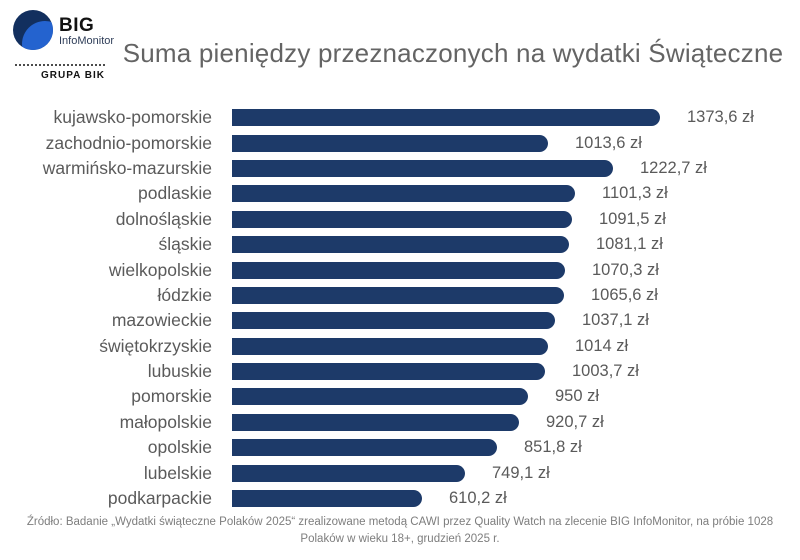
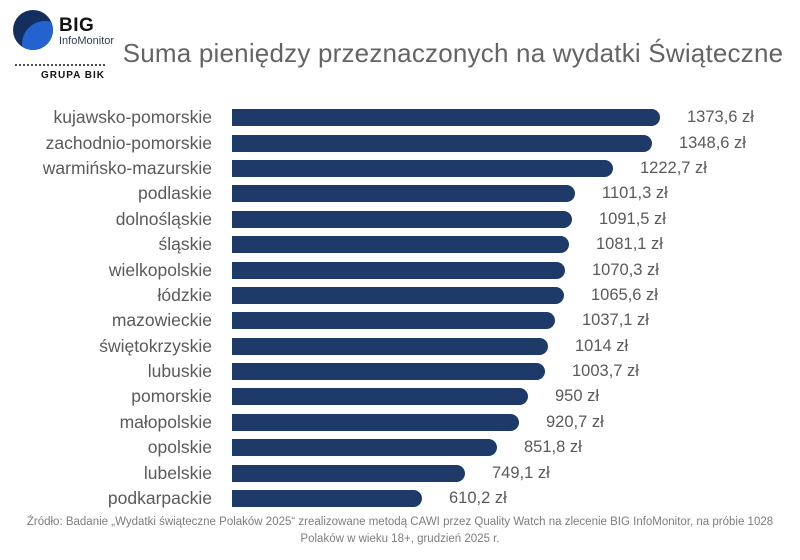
zachodnio-pomorskie: 1013,6 -> 1348,6
